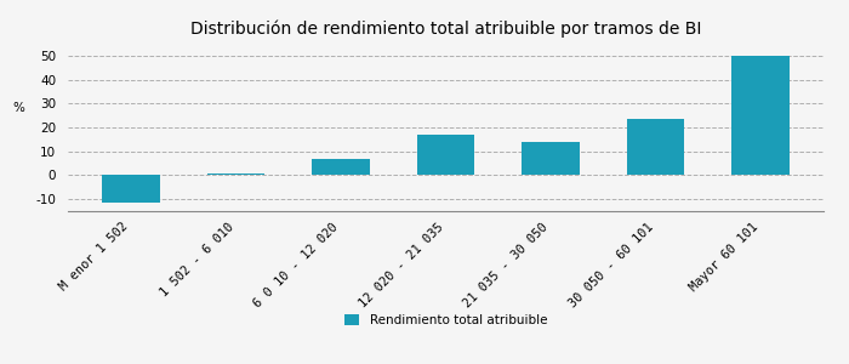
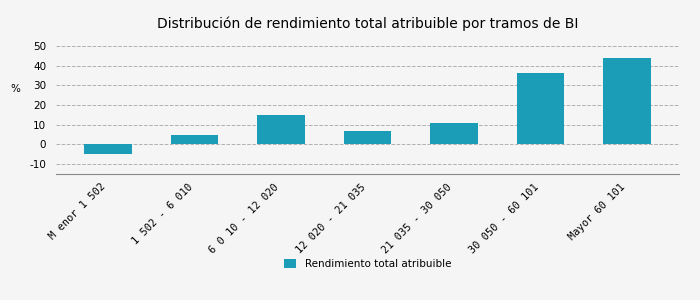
M enor 1 502: -12 -> -5
1 502 - 6 010: 0 -> 5
6 0 10 - 12 020: 7 -> 15
12 020 - 21 035: 17 -> 7
21 035 - 30 050: 14 -> 11
30 050 - 60 101: 24 -> 36
Mayor 60 101: 50 -> 44
